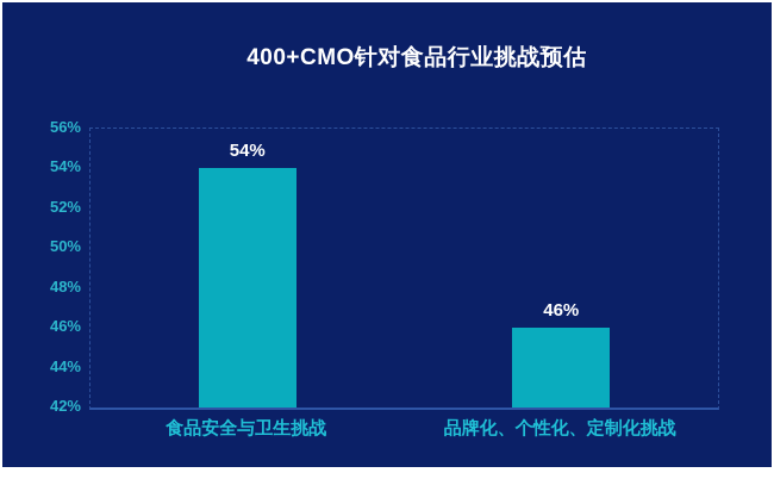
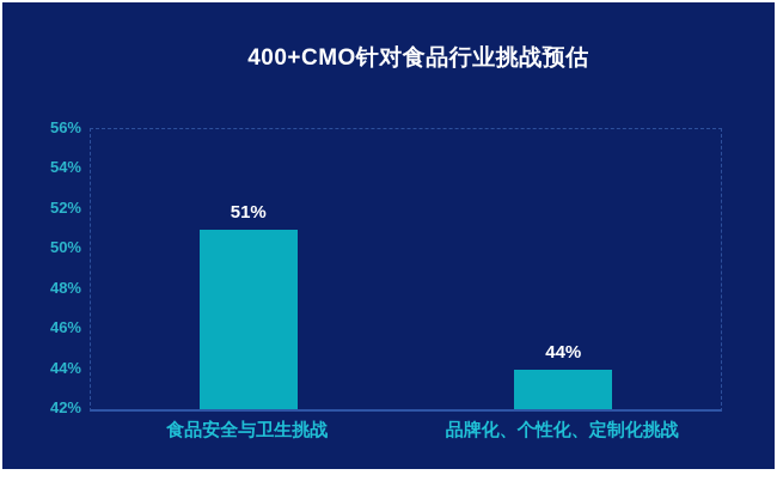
食品安全与卫生挑战: 54% -> 51%
品牌化、个性化、定制化挑战: 46% -> 44%
